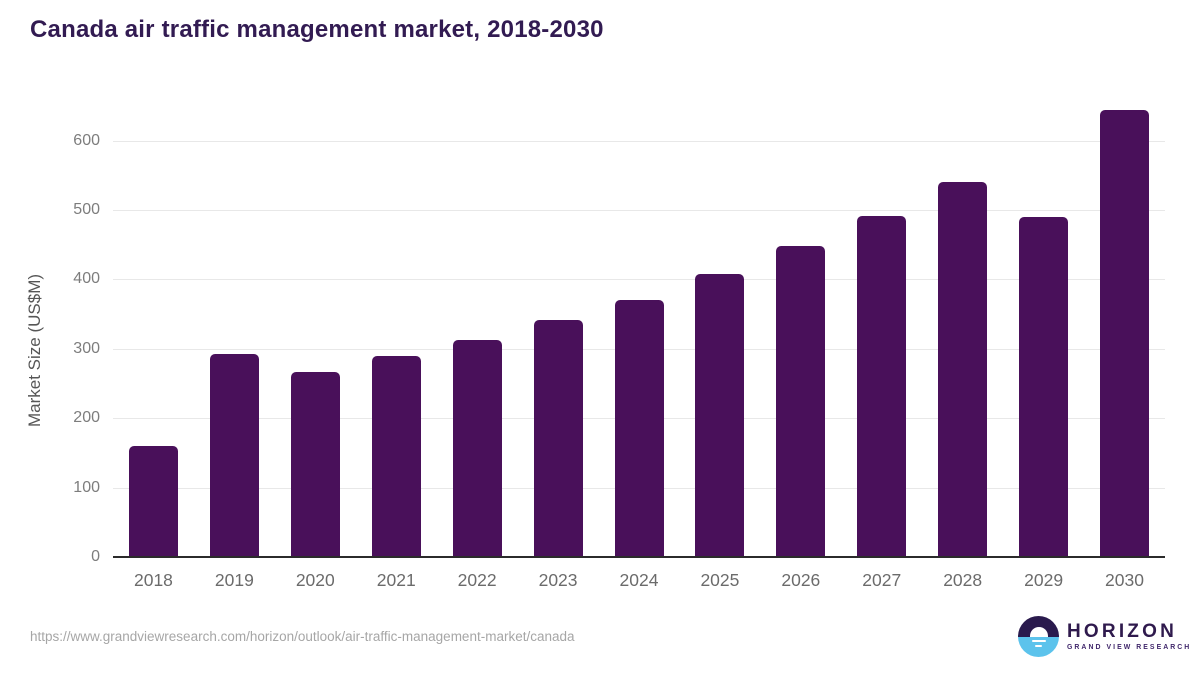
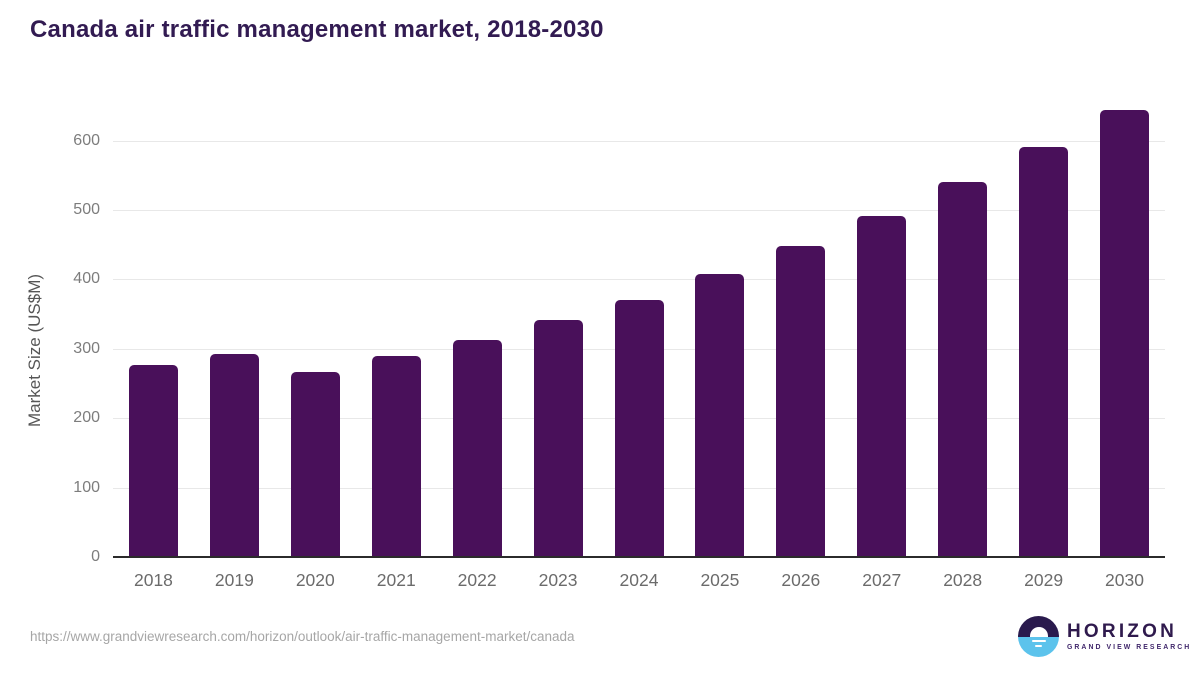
2018: 160 -> 280
2029: 490 -> 590
